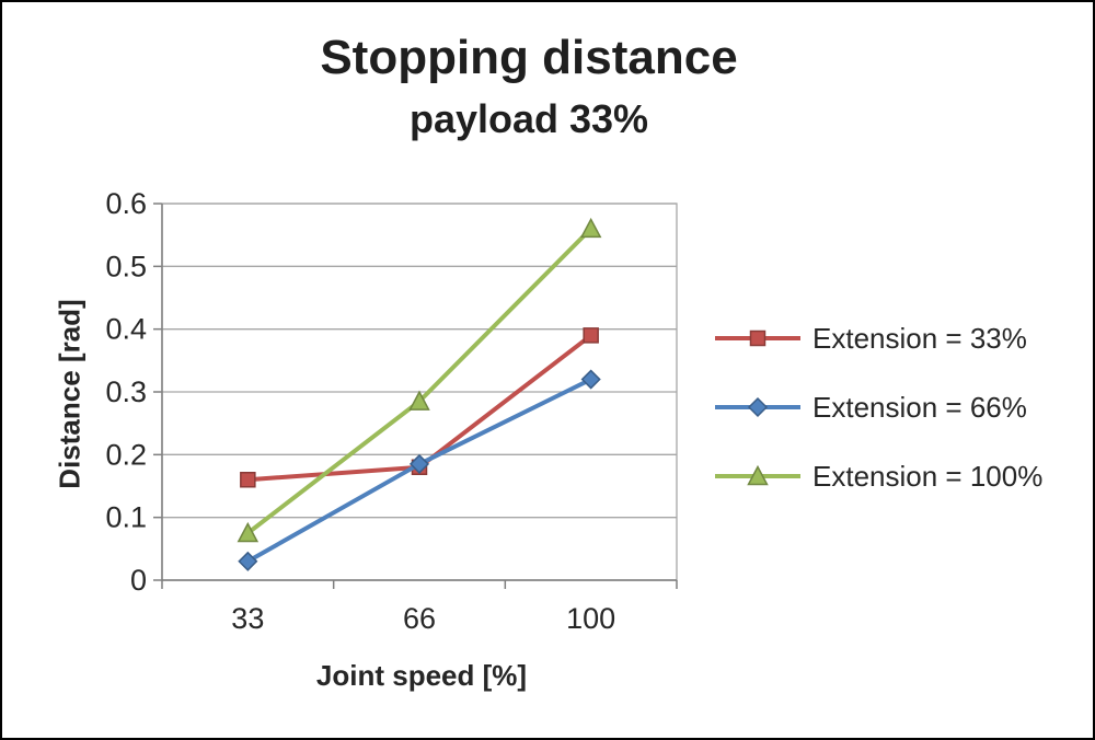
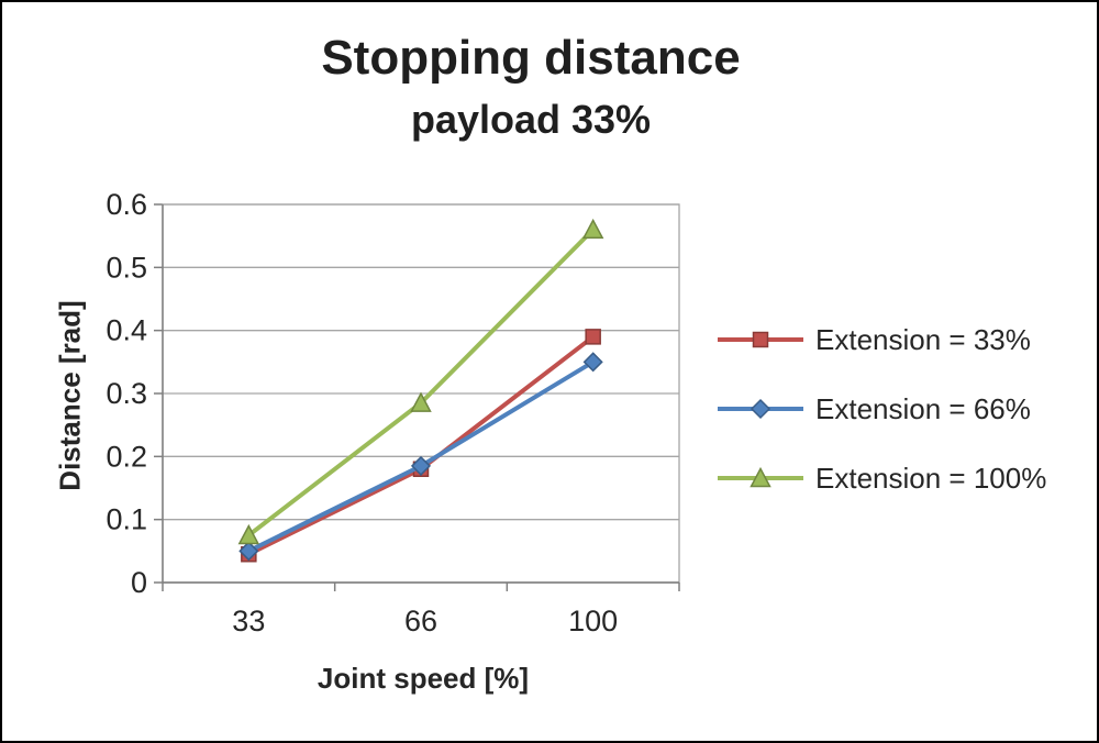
Extension = 33%/33: 0.16 -> 0.04
Extension = 66%/33: 0.03 -> 0.05
Extension = 66%/100: 0.32 -> 0.35
